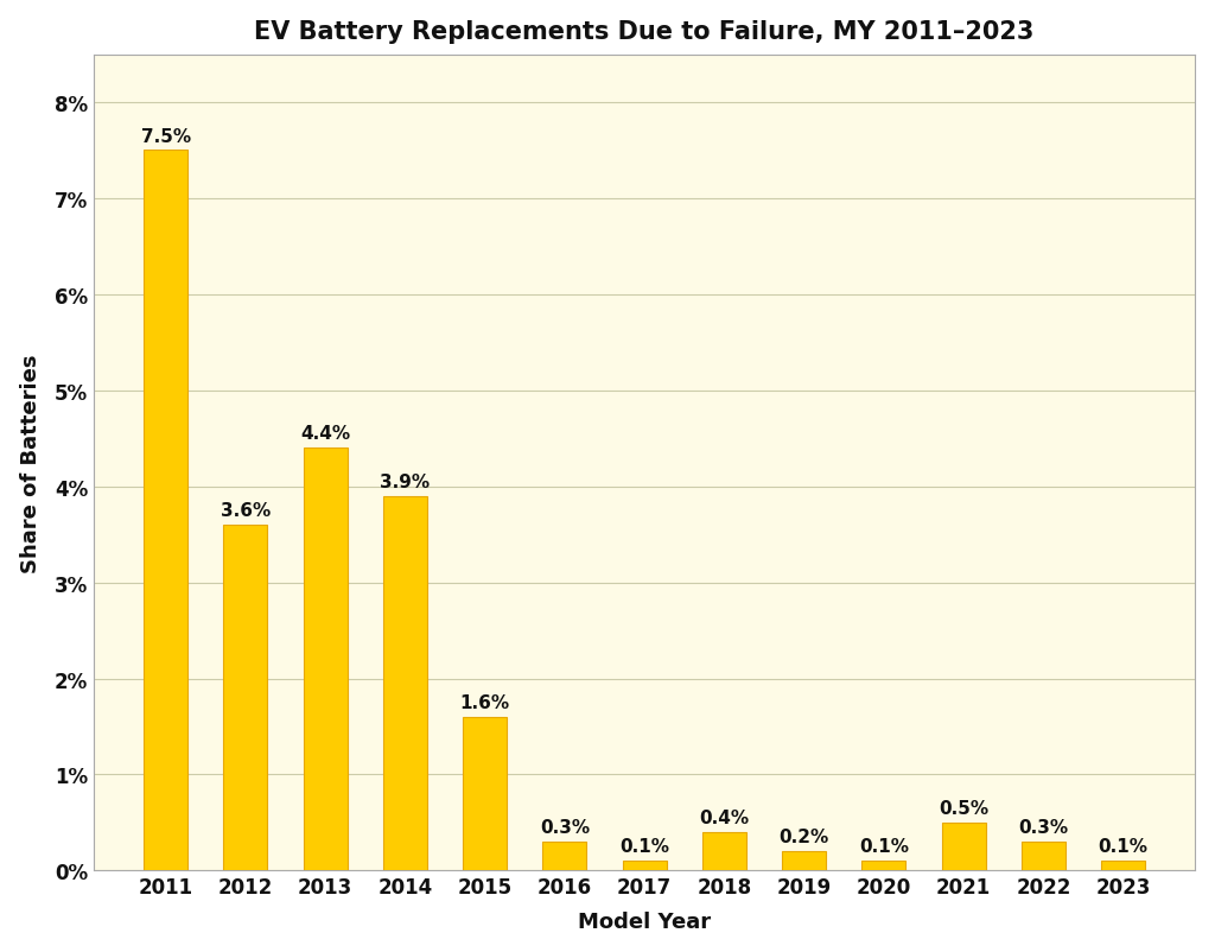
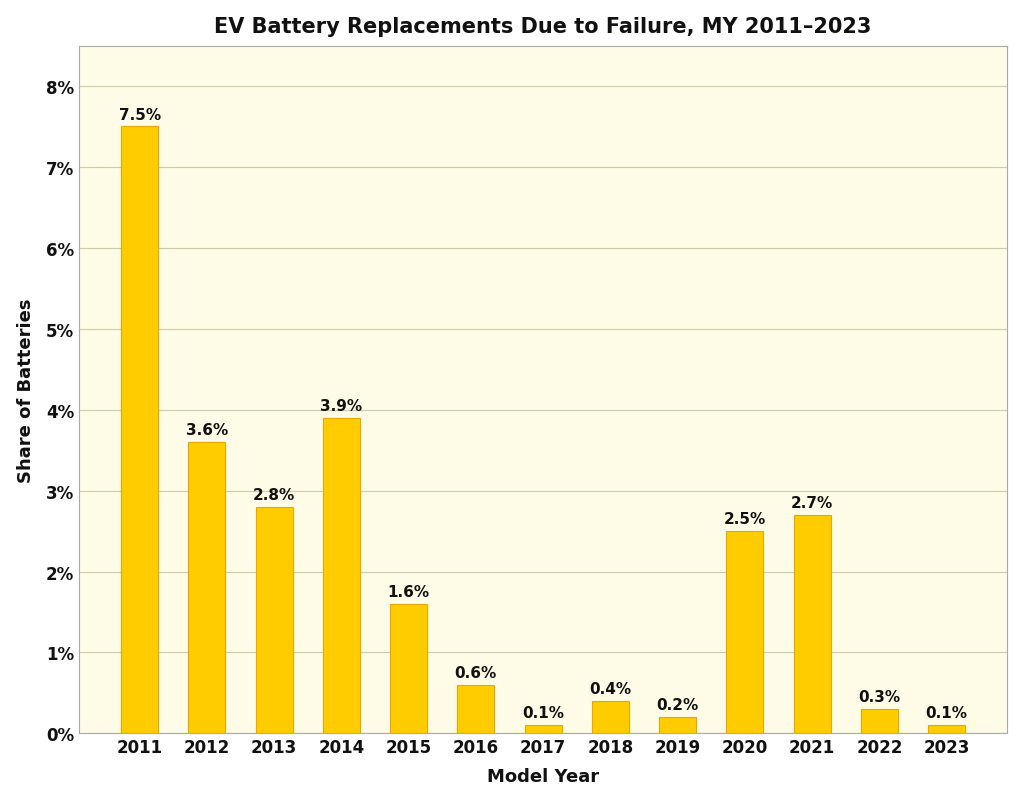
2013: 4.4% -> 2.8%
2016: 0.3% -> 0.6%
2020: 0.1% -> 2.5%
2021: 0.5% -> 2.7%
